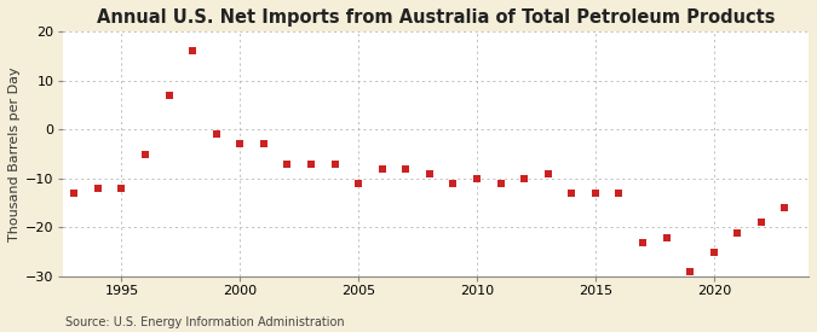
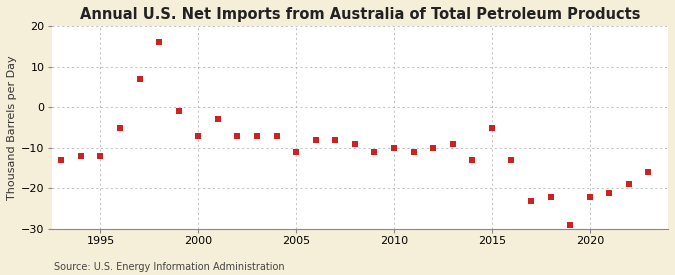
2000: -3 -> -7
2015: -13 -> -5
2020: -25 -> -22
